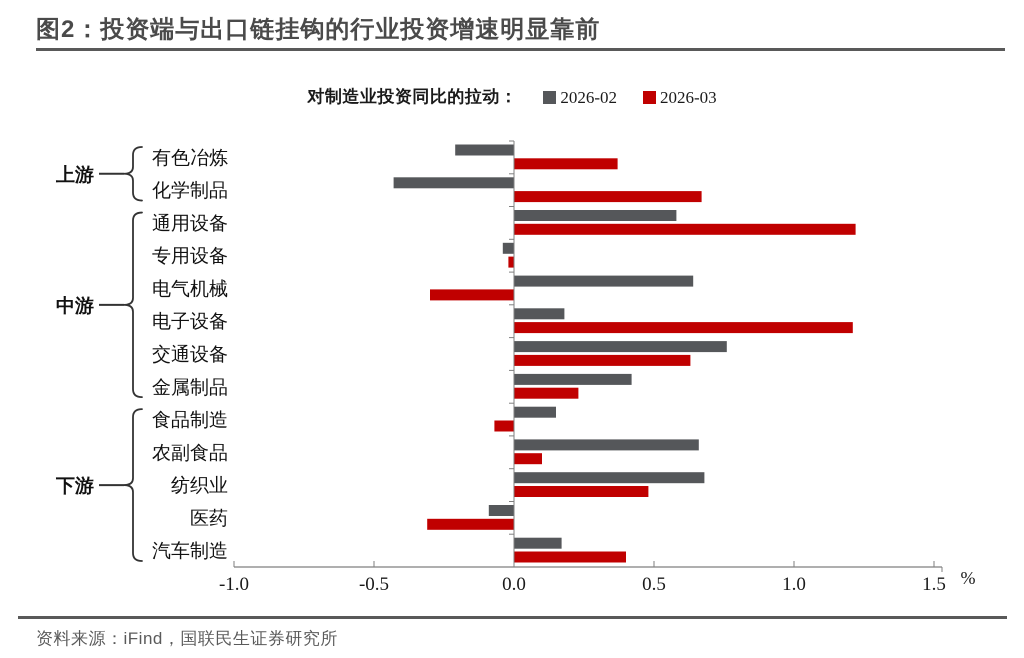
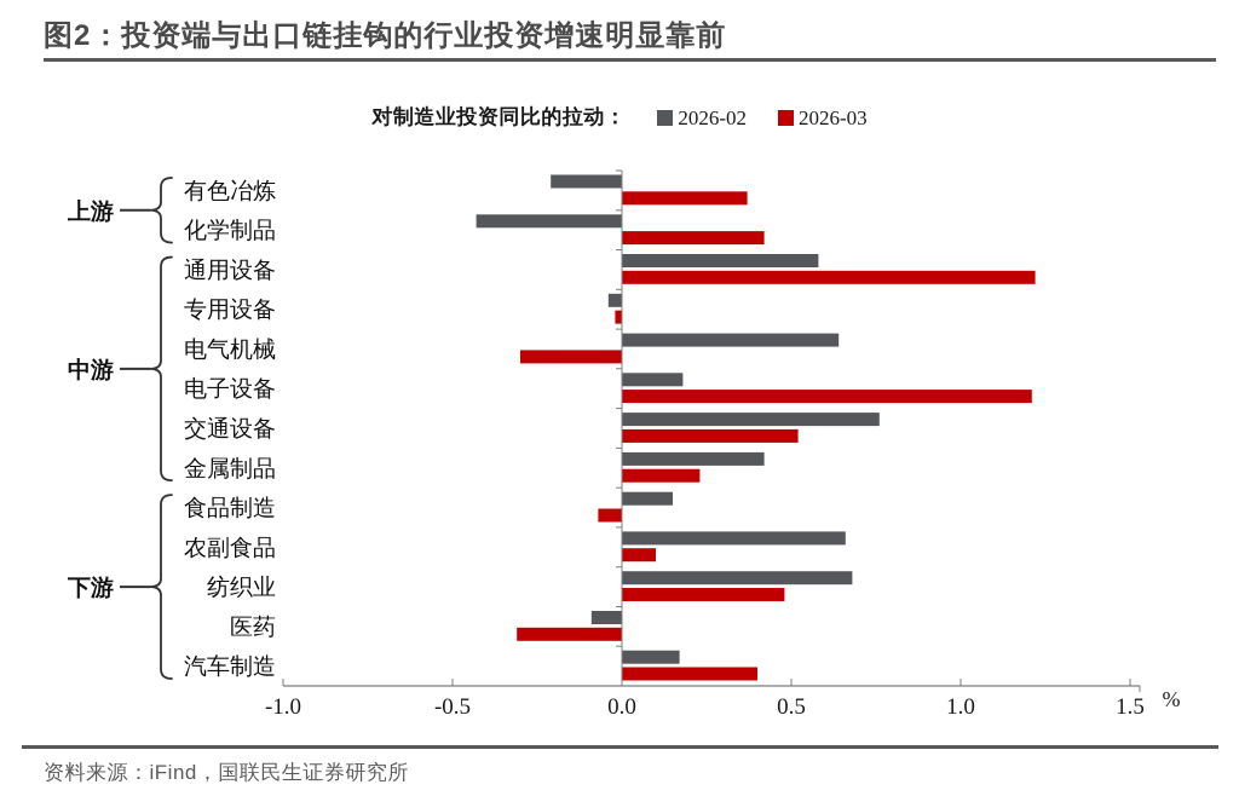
2026-03/化学制品: 0.67 -> 0.42
2026-03/交通设备: 0.63 -> 0.52
